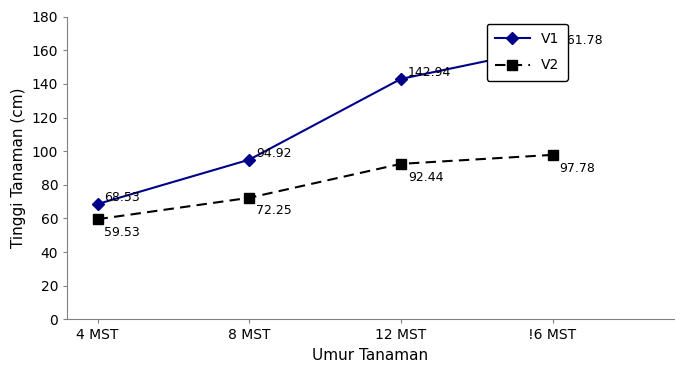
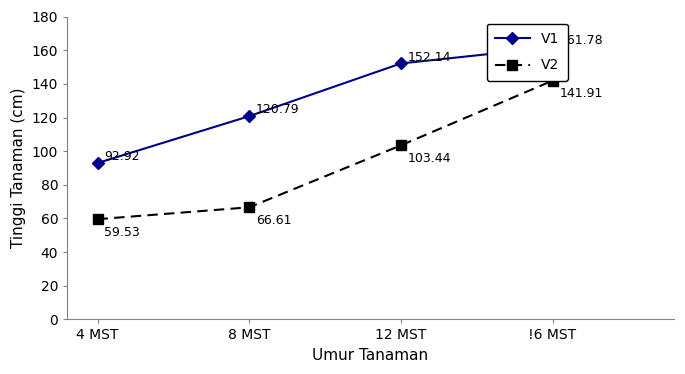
V1/4 MST: 68.53 -> 92.92
V1/8 MST: 94.92 -> 120.79
V2/8 MST: 72.25 -> 66.61
V1/12 MST: 142.94 -> 152.14
V2/12 MST: 92.44 -> 103.44
V2/!6 MST: 97.78 -> 141.91
